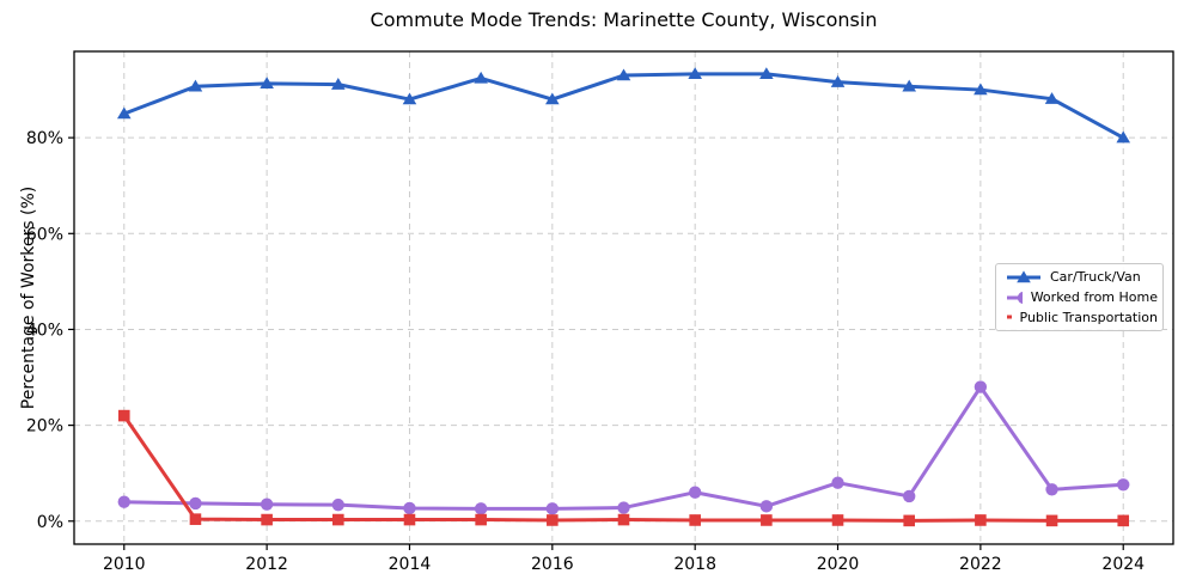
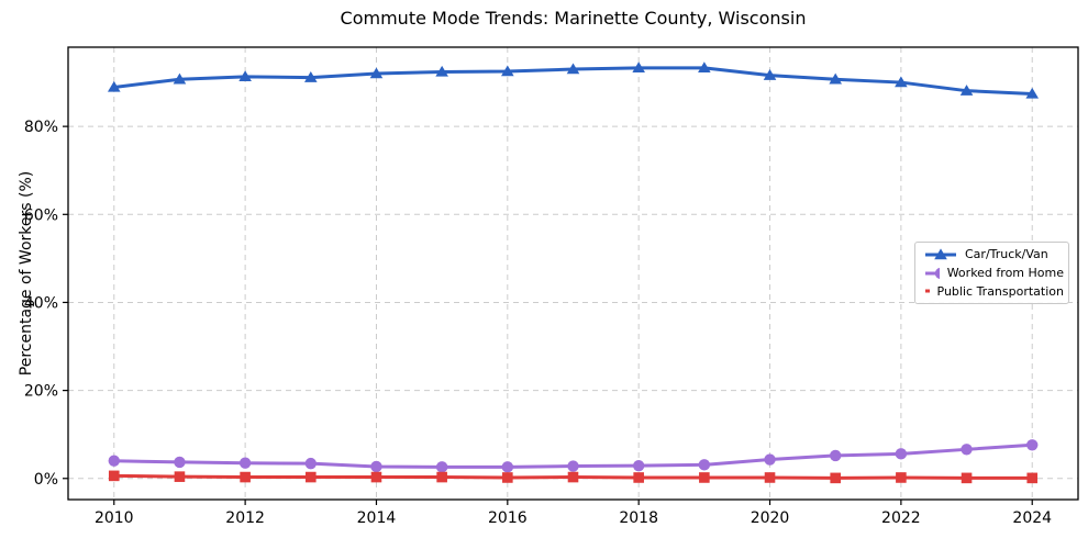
Car/Truck/Van/2010: 85% -> 89%
Public Transportation/2010: 22% -> 1%
Car/Truck/Van/2014: 88% -> 92%
Car/Truck/Van/2016: 88% -> 92%
Worked from Home/2018: 6% -> 3%
Worked from Home/2020: 8% -> 4%
Worked from Home/2022: 28% -> 6%
Car/Truck/Van/2024: 80% -> 87%
